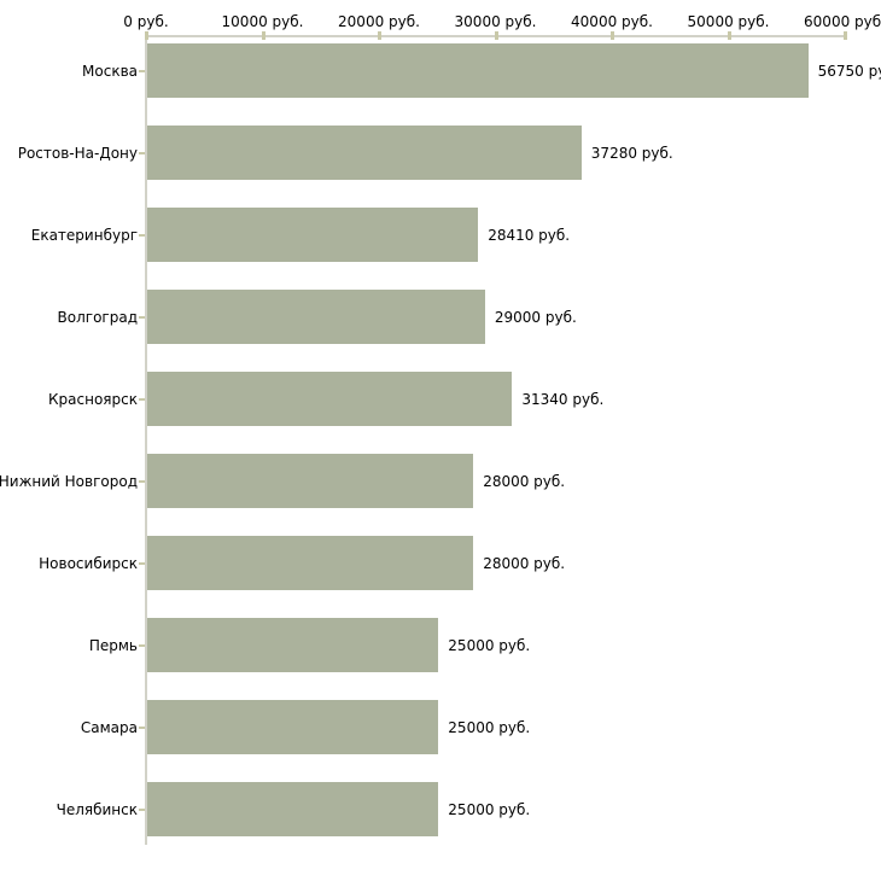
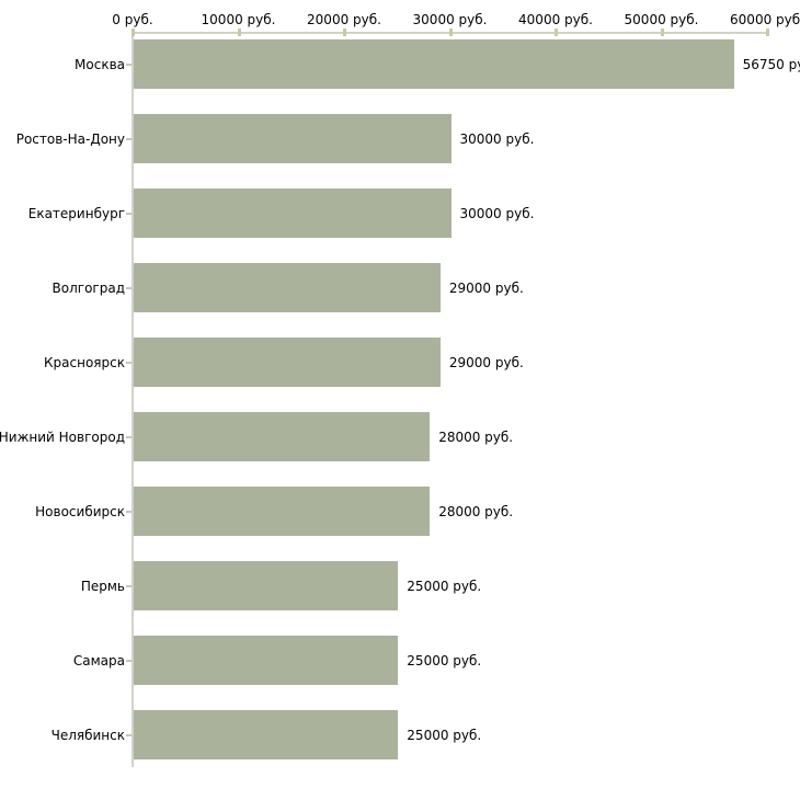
Ростов-На-Дону: 37280 -> 30000
Екатеринбург: 28410 -> 30000
Красноярск: 31340 -> 29000
